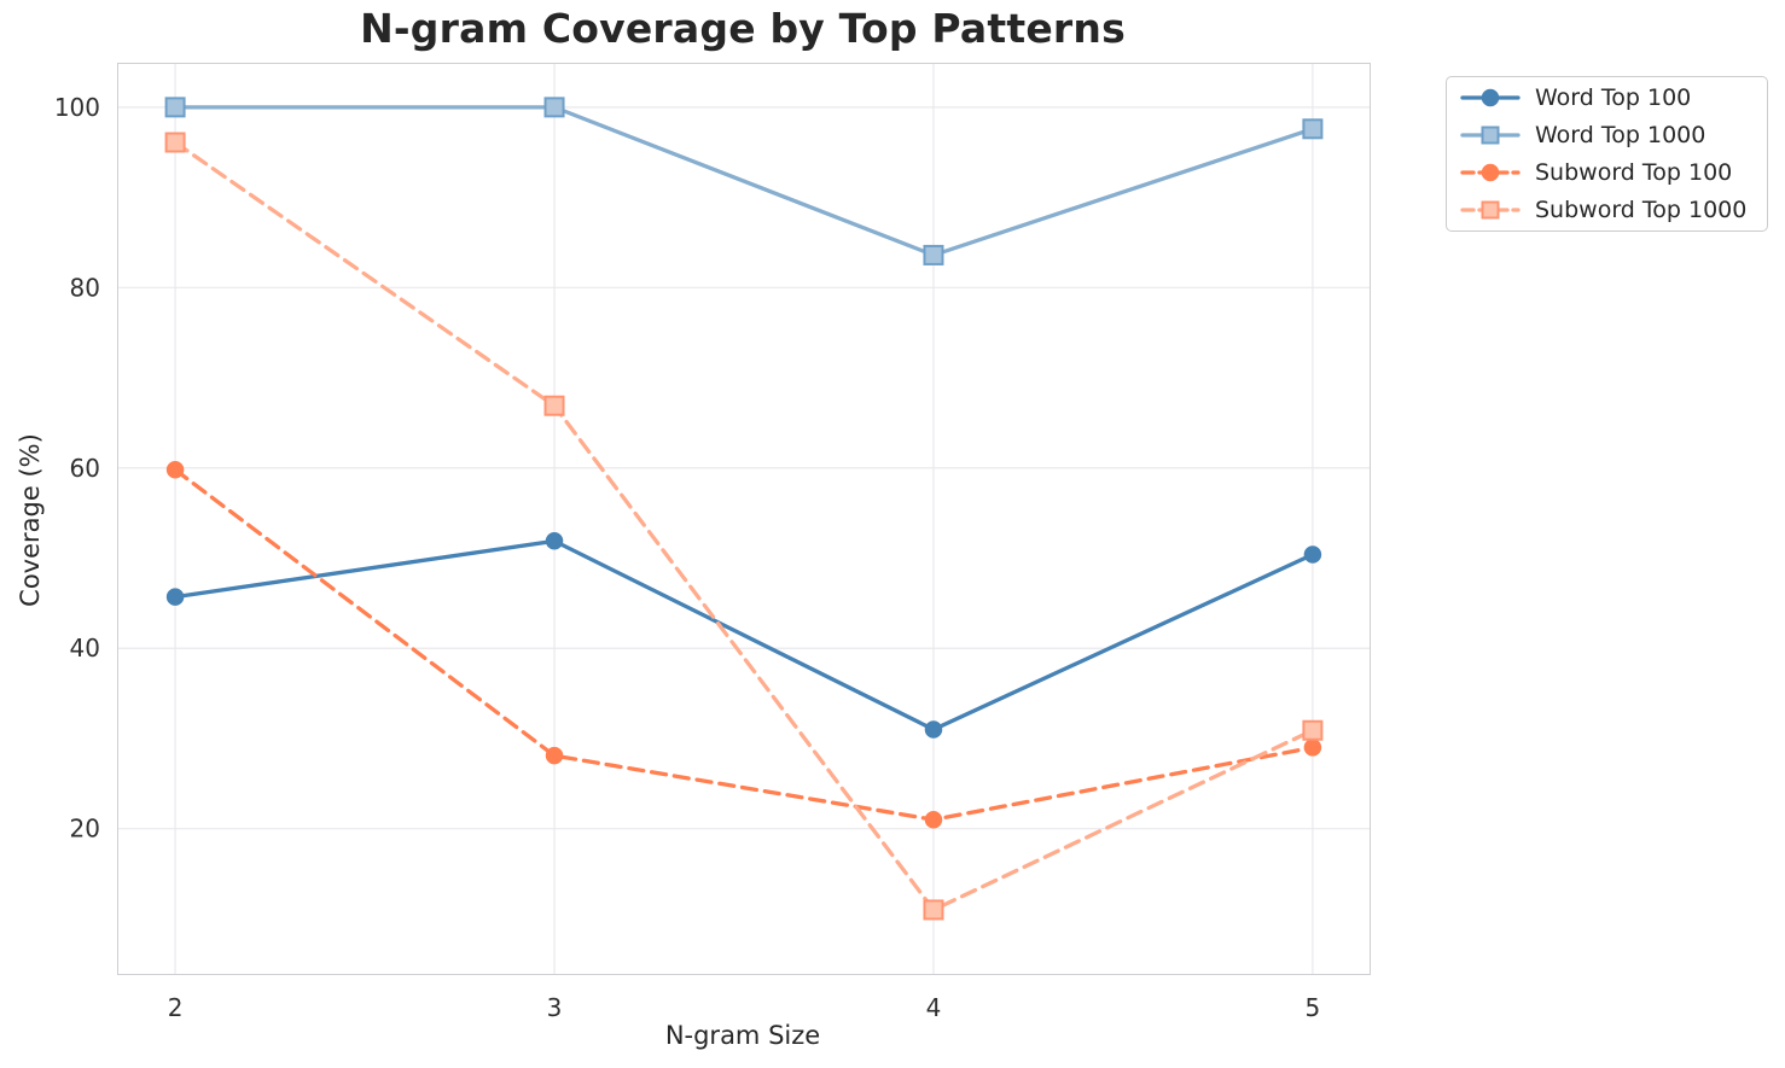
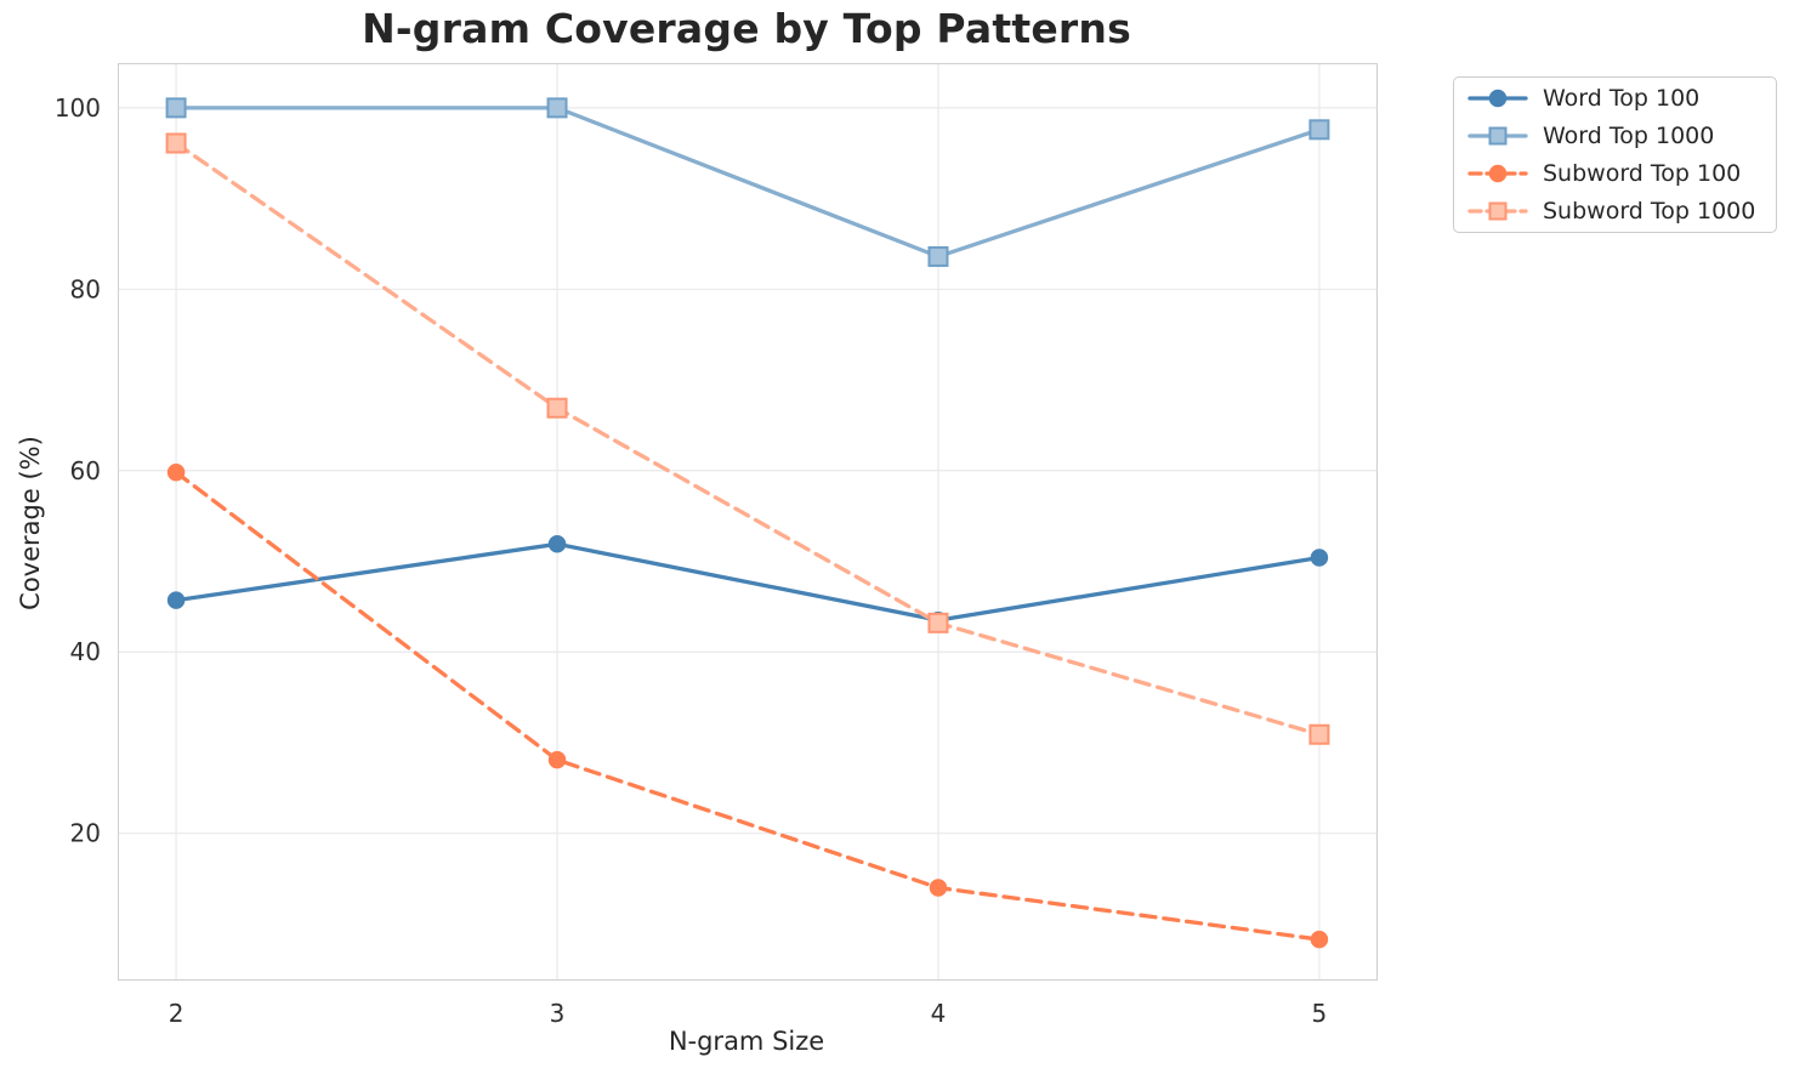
Word Top 100/4: 31 -> 44
Subword Top 100/4: 21 -> 14
Subword Top 1000/4: 11 -> 43
Subword Top 100/5: 29 -> 8
